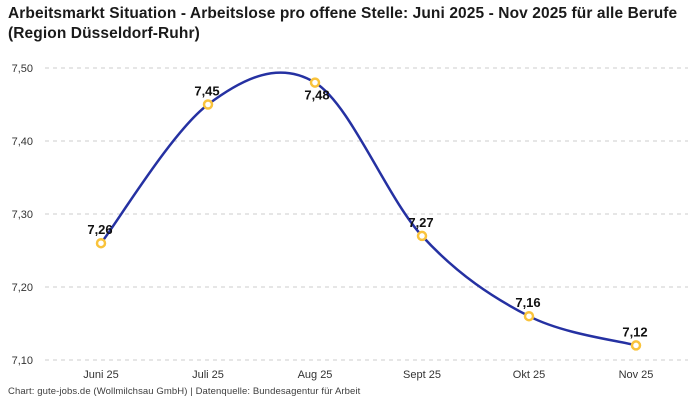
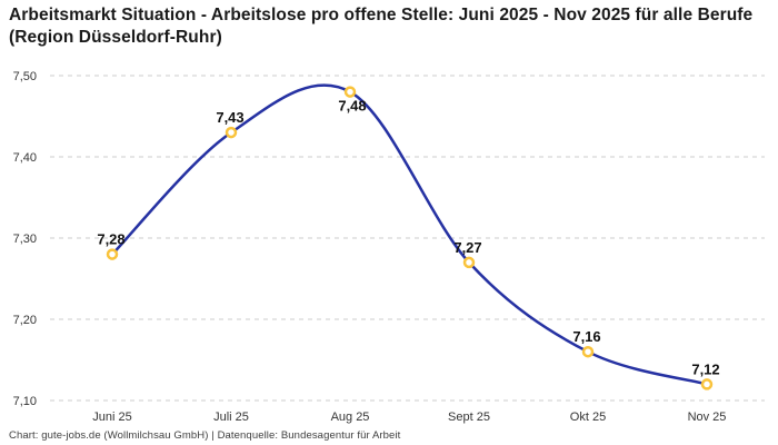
Juni 25: 7,26 -> 7,28
Juli 25: 7,45 -> 7,43
